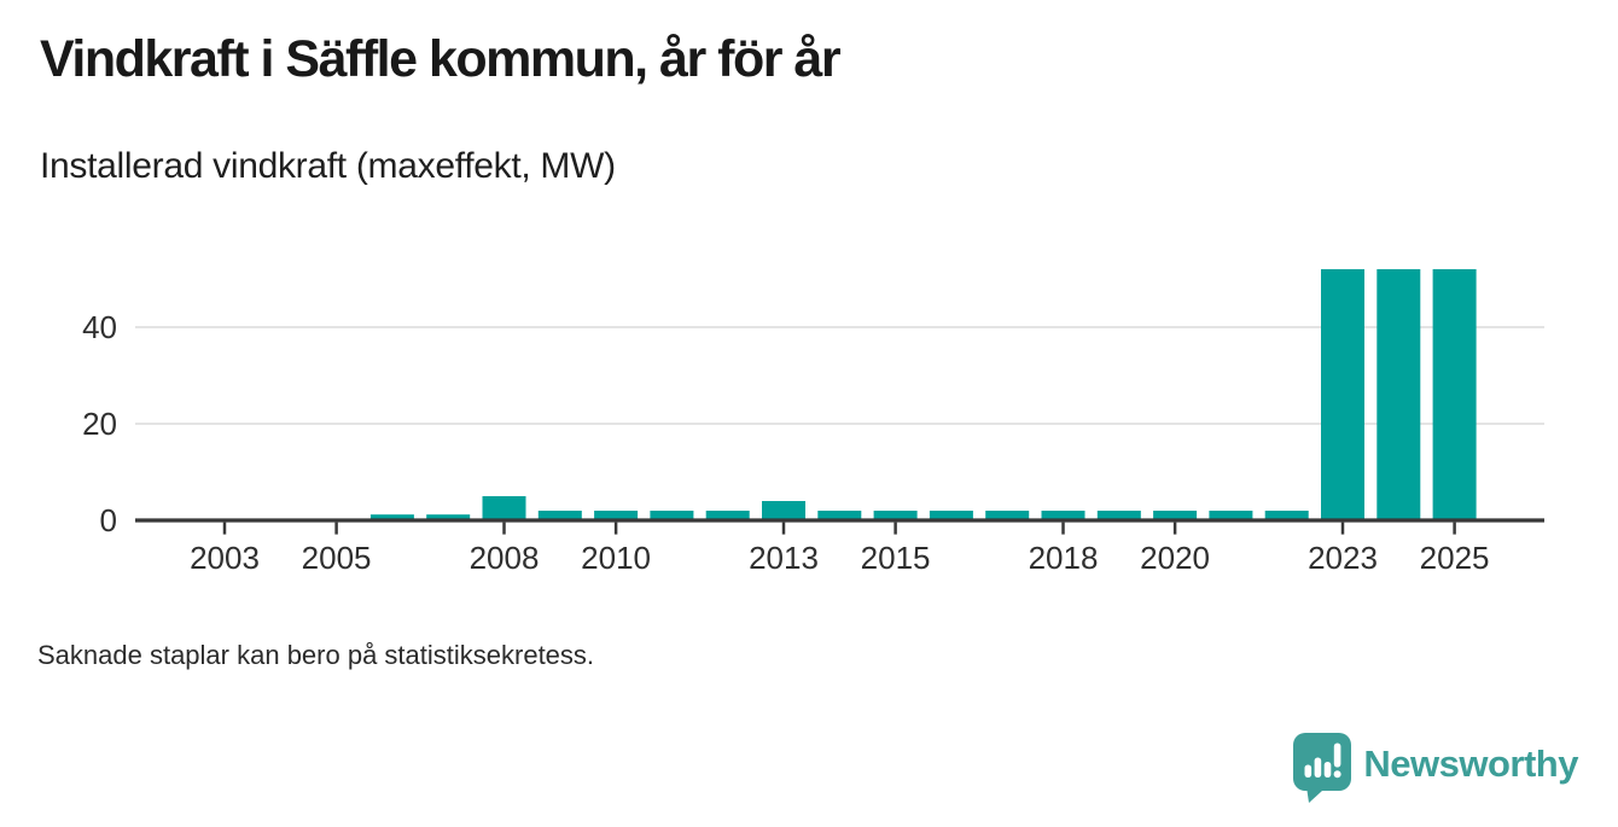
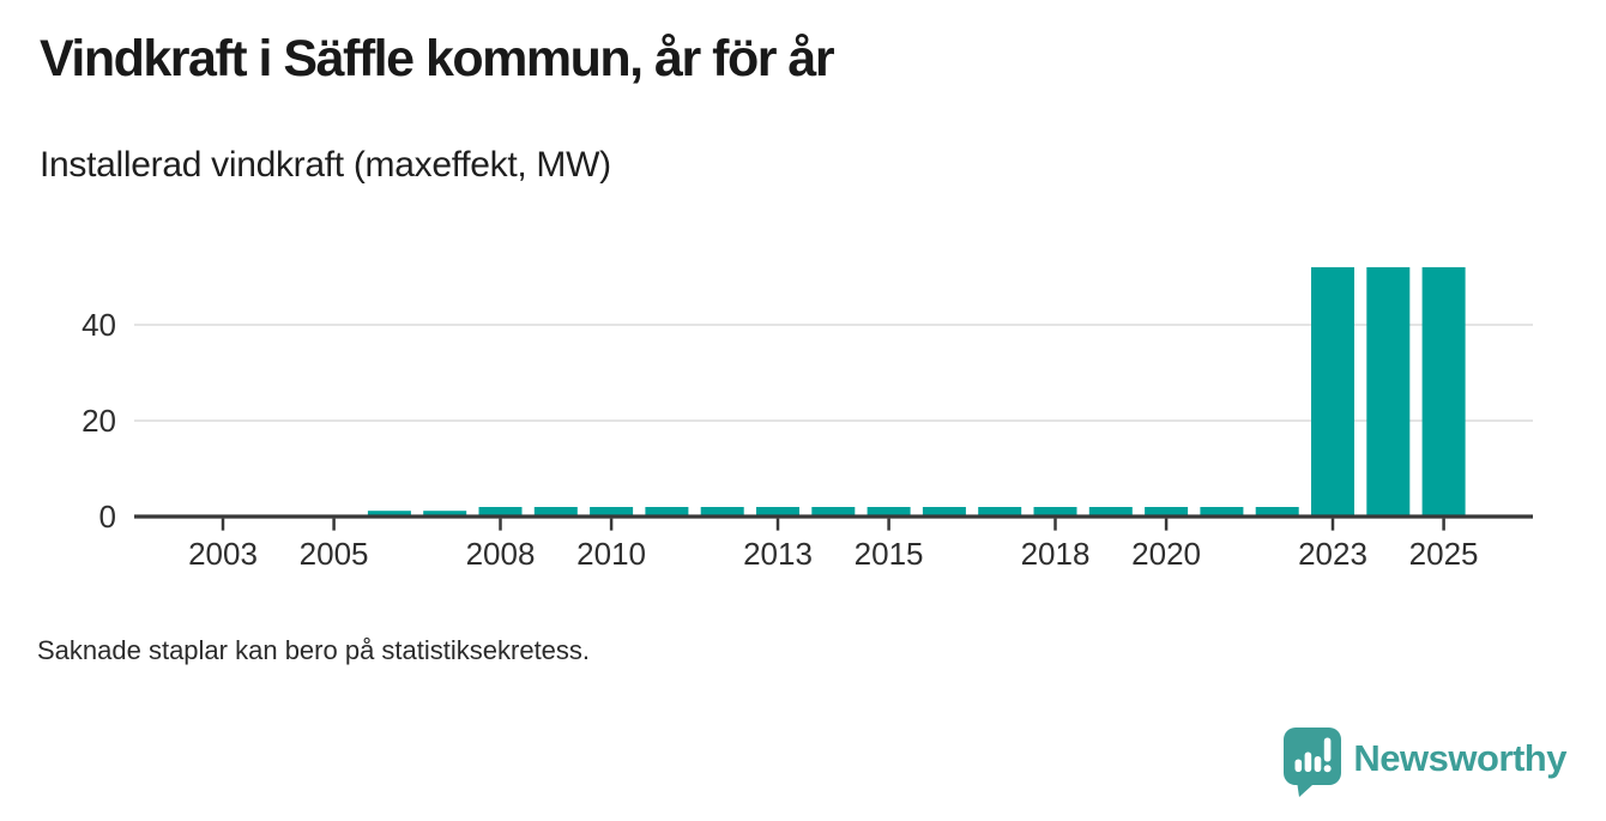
2008: 5 -> 2
2013: 4 -> 2
